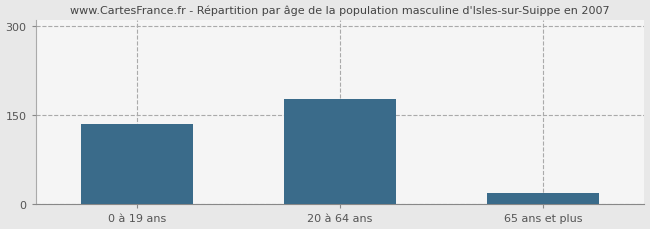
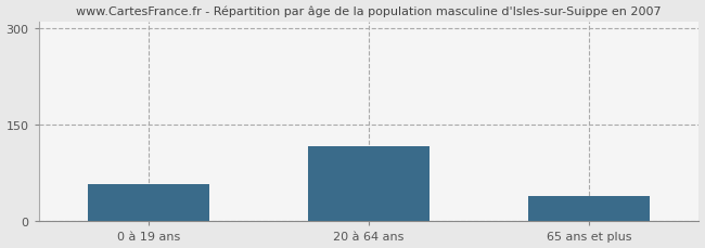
0 à 19 ans: 135 -> 58
20 à 64 ans: 178 -> 116
65 ans et plus: 20 -> 40
